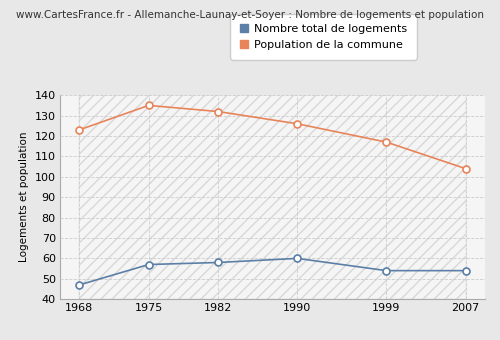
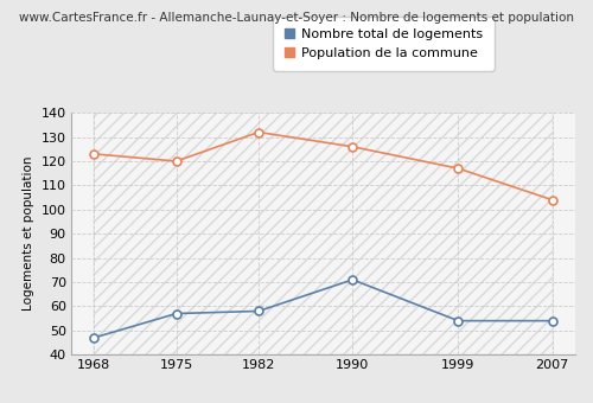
Population de la commune/1975: 135 -> 120
Nombre total de logements/1990: 60 -> 71
